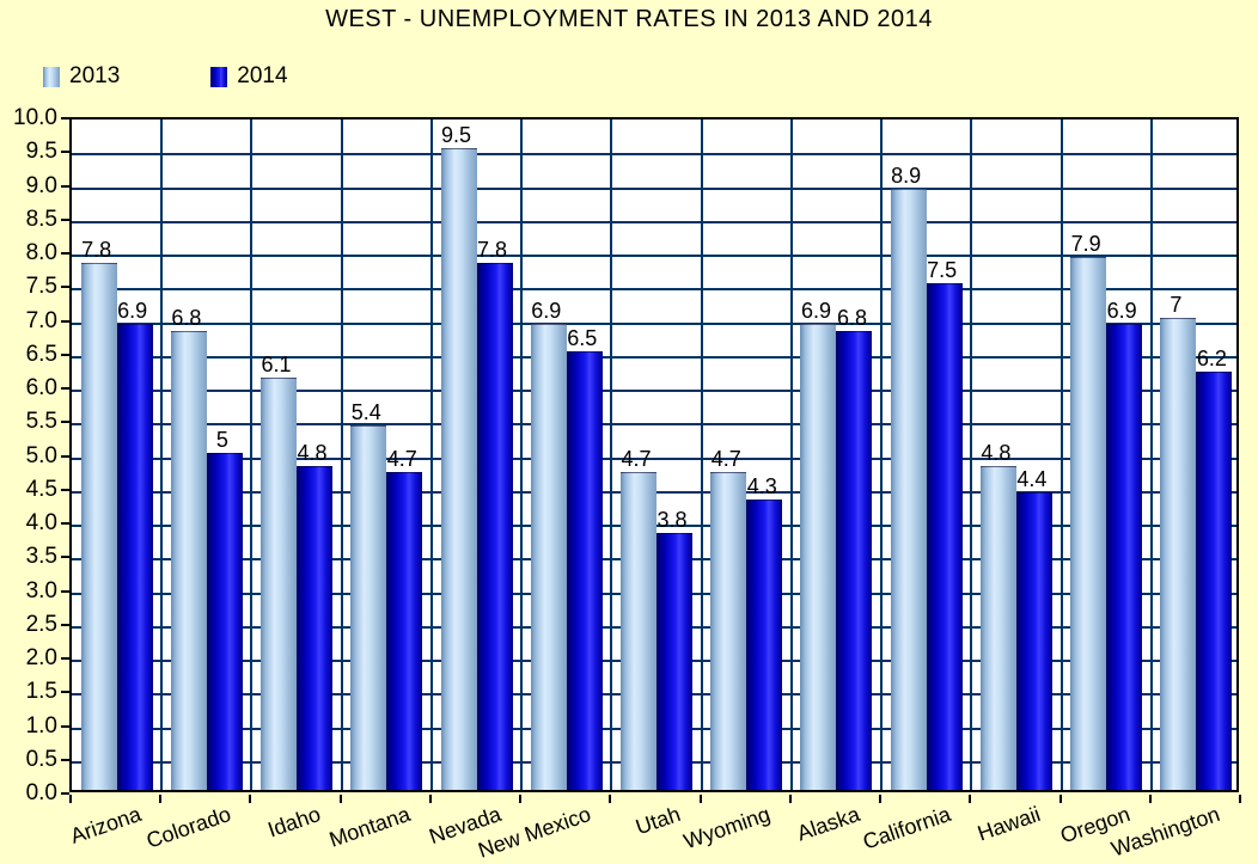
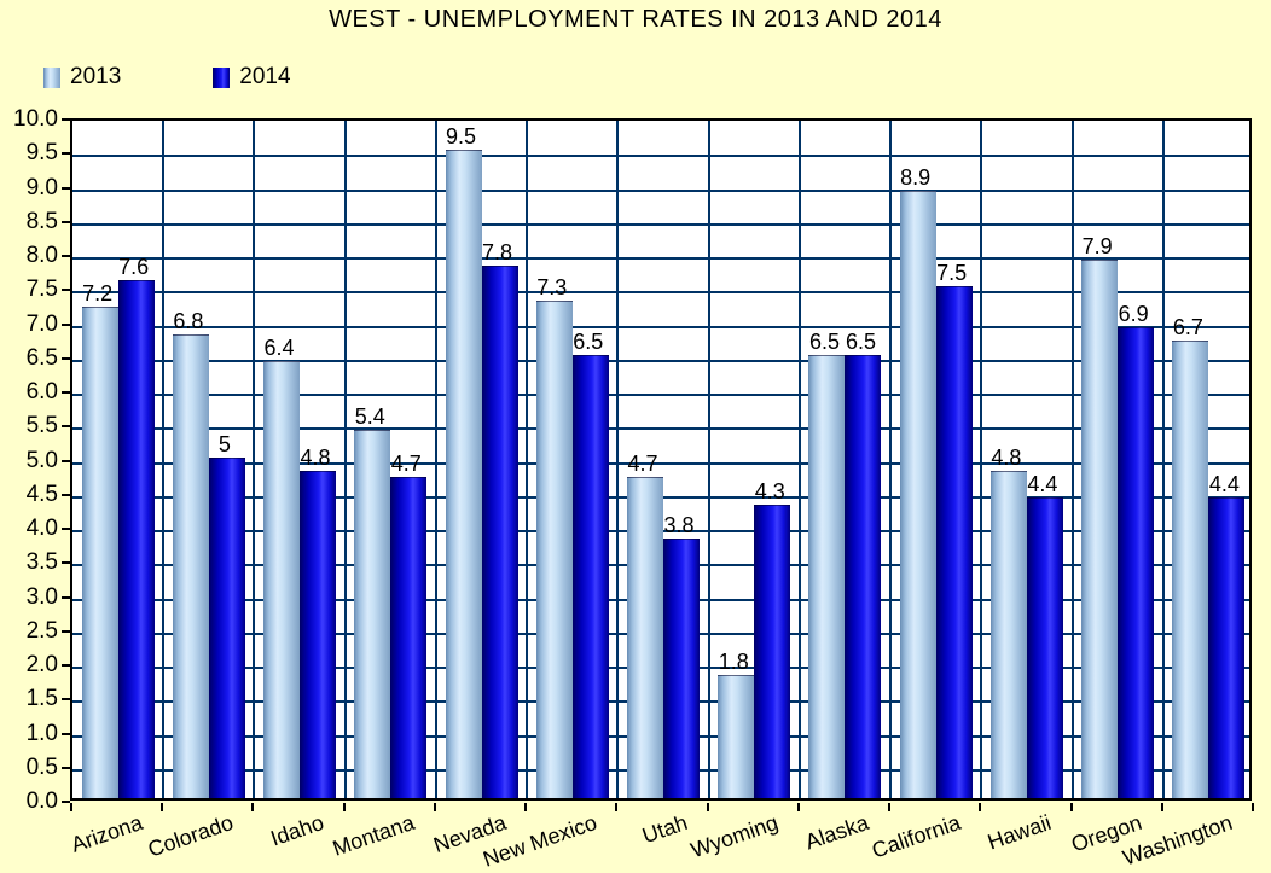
2013/Arizona: 7.8 -> 7.2
2014/Arizona: 6.9 -> 7.6
2013/Idaho: 6.1 -> 6.4
2013/New Mexico: 6.9 -> 7.3
2013/Wyoming: 4.7 -> 1.8
2013/Alaska: 6.9 -> 6.5
2014/Alaska: 6.8 -> 6.5
2013/Washington: 7 -> 6.7
2014/Washington: 6.2 -> 4.4
